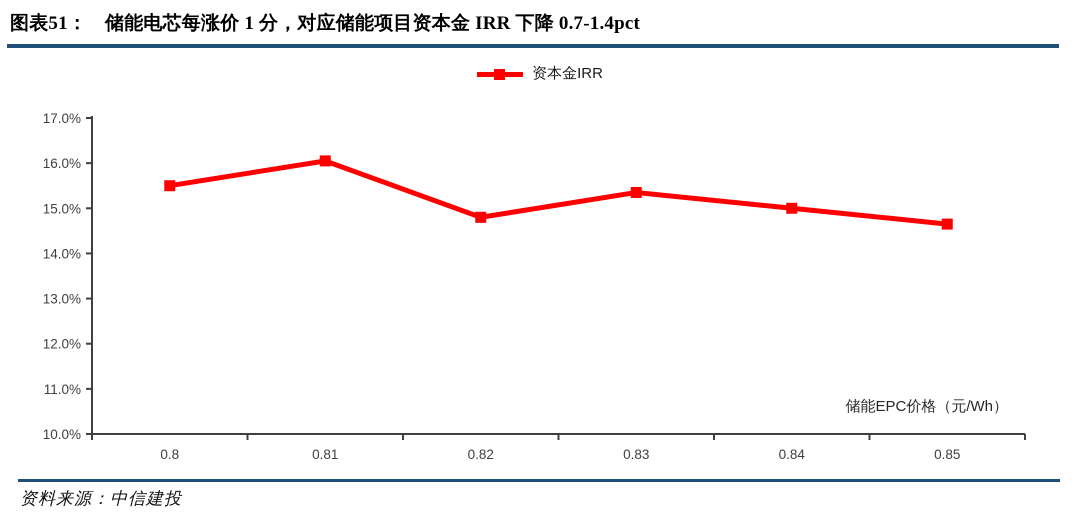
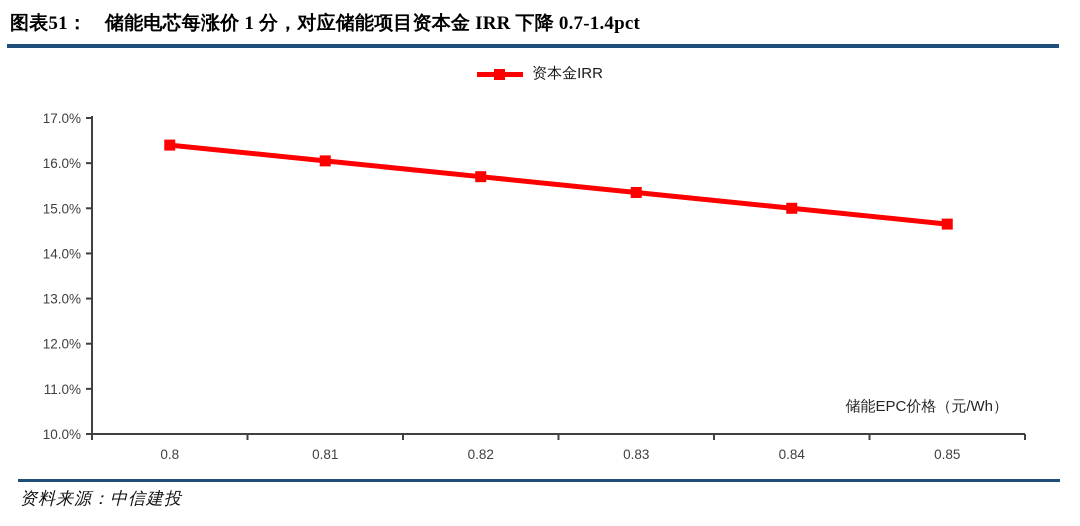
0.8: 15.5% -> 16.4%
0.82: 14.8% -> 15.7%
